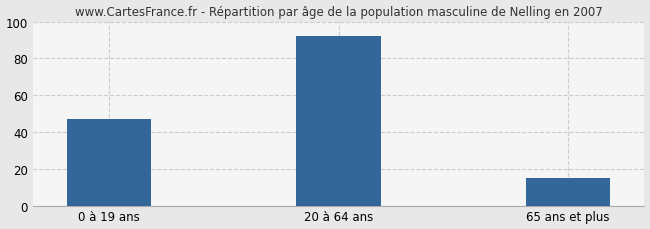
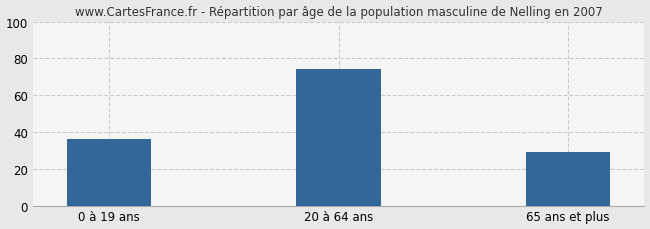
0 à 19 ans: 47 -> 36
20 à 64 ans: 92 -> 74
65 ans et plus: 15 -> 29
